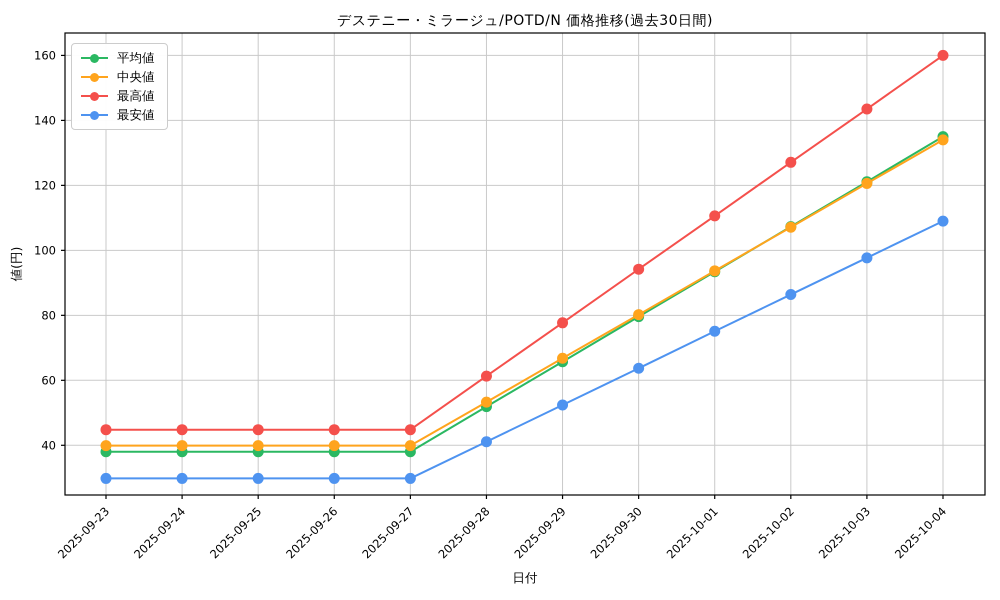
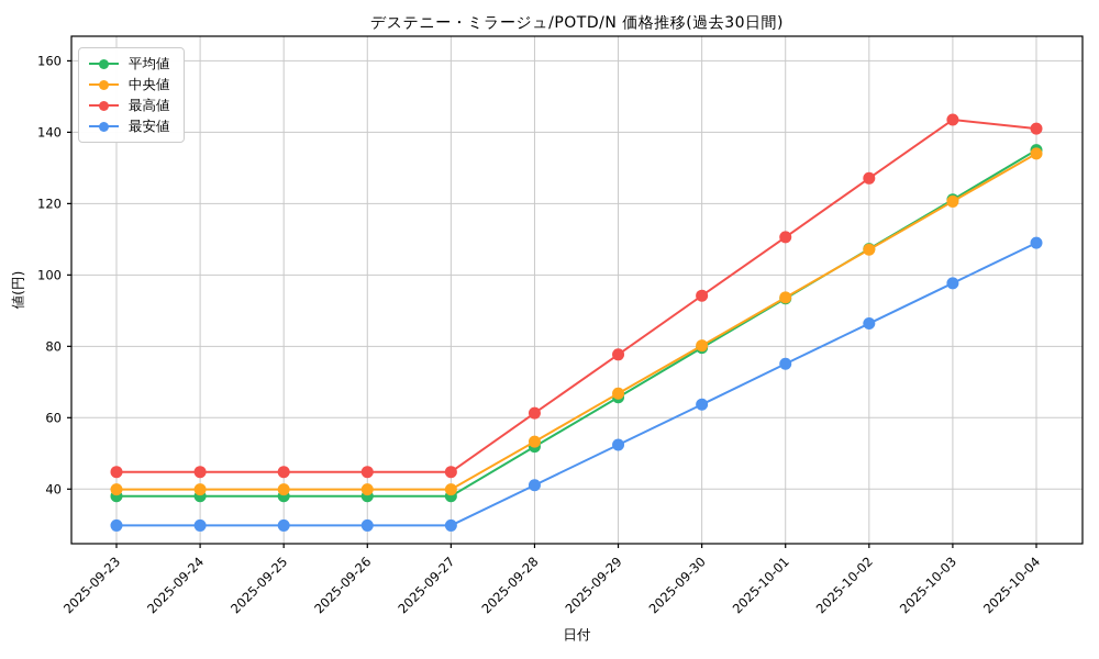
最高値/2025-10-04: 160 -> 141
